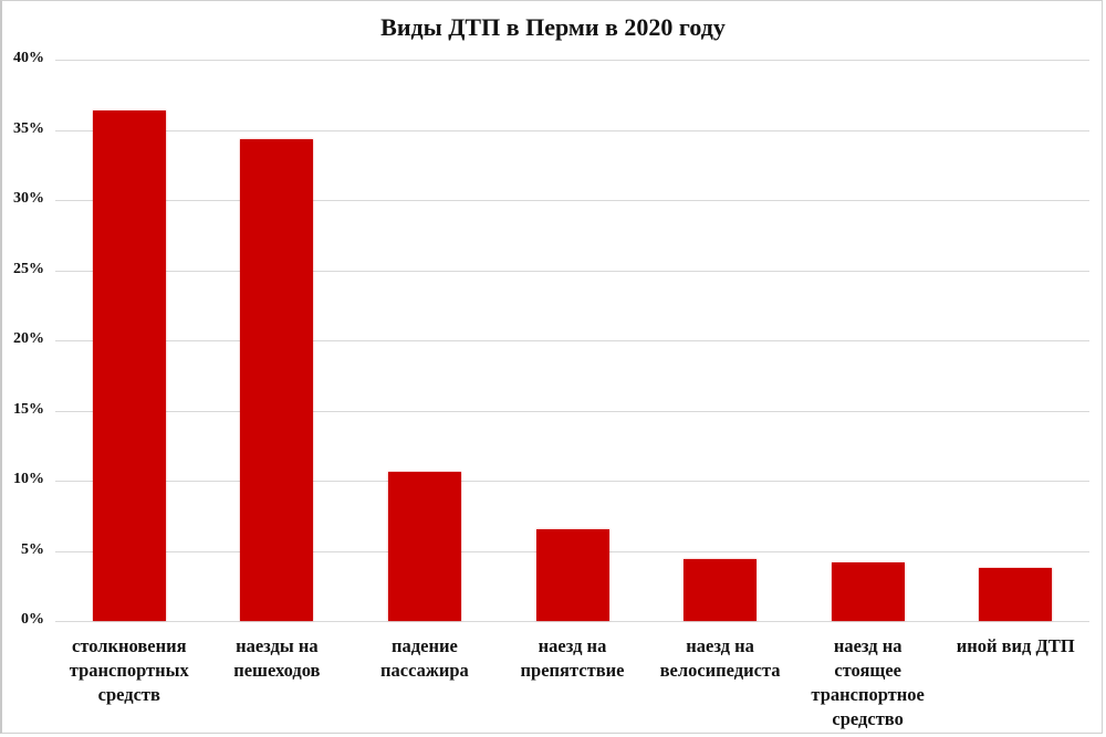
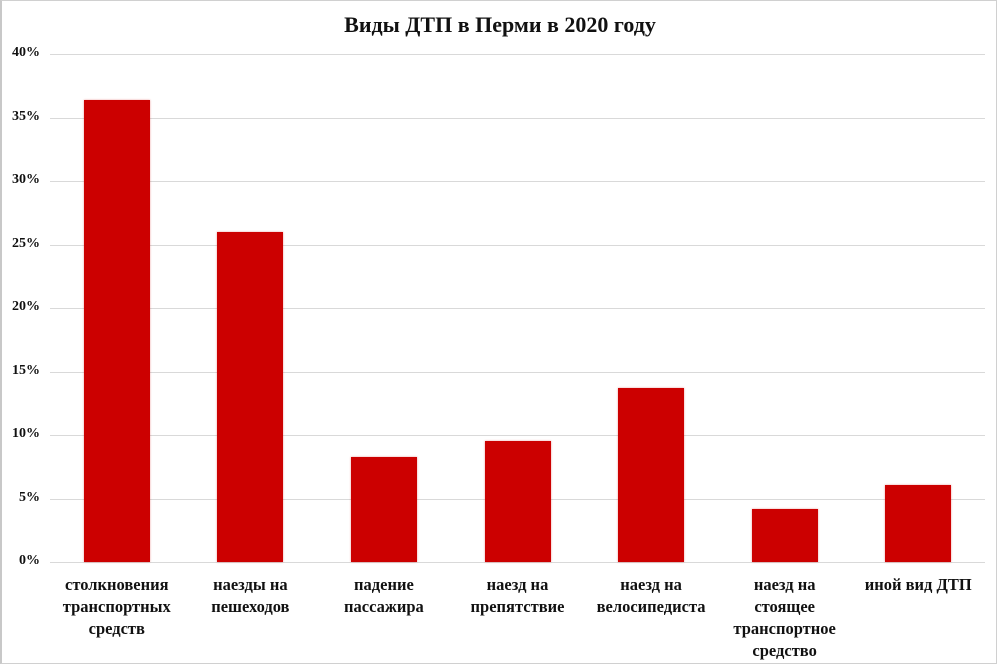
наезды на пешеходов: 34.3% -> 26.0%
падение пассажира: 10.6% -> 8.3%
наезд на препятствие: 6.5% -> 9.5%
наезд на велосипедиста: 4.4% -> 13.7%
иной вид ДТП: 3.8% -> 6.1%
